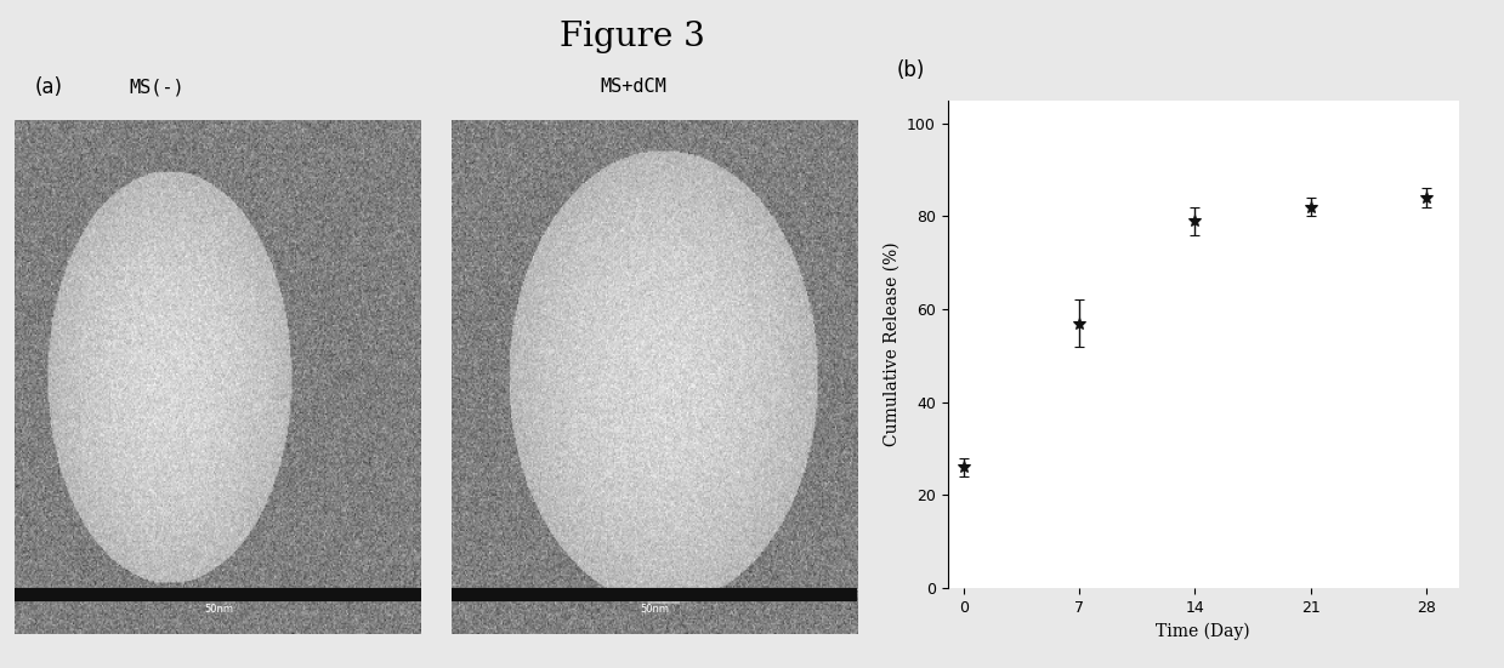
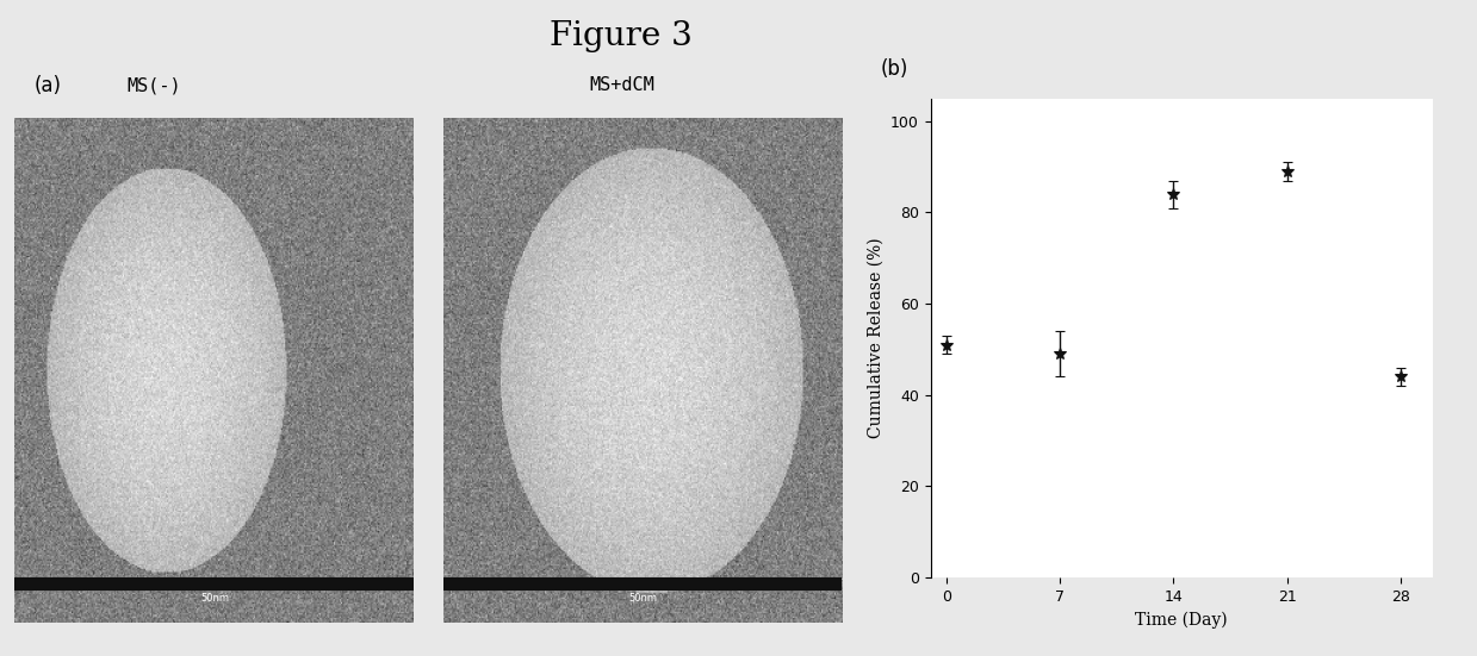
0: 26 -> 51
7: 57 -> 49
14: 79 -> 84
21: 82 -> 89
28: 84 -> 44
